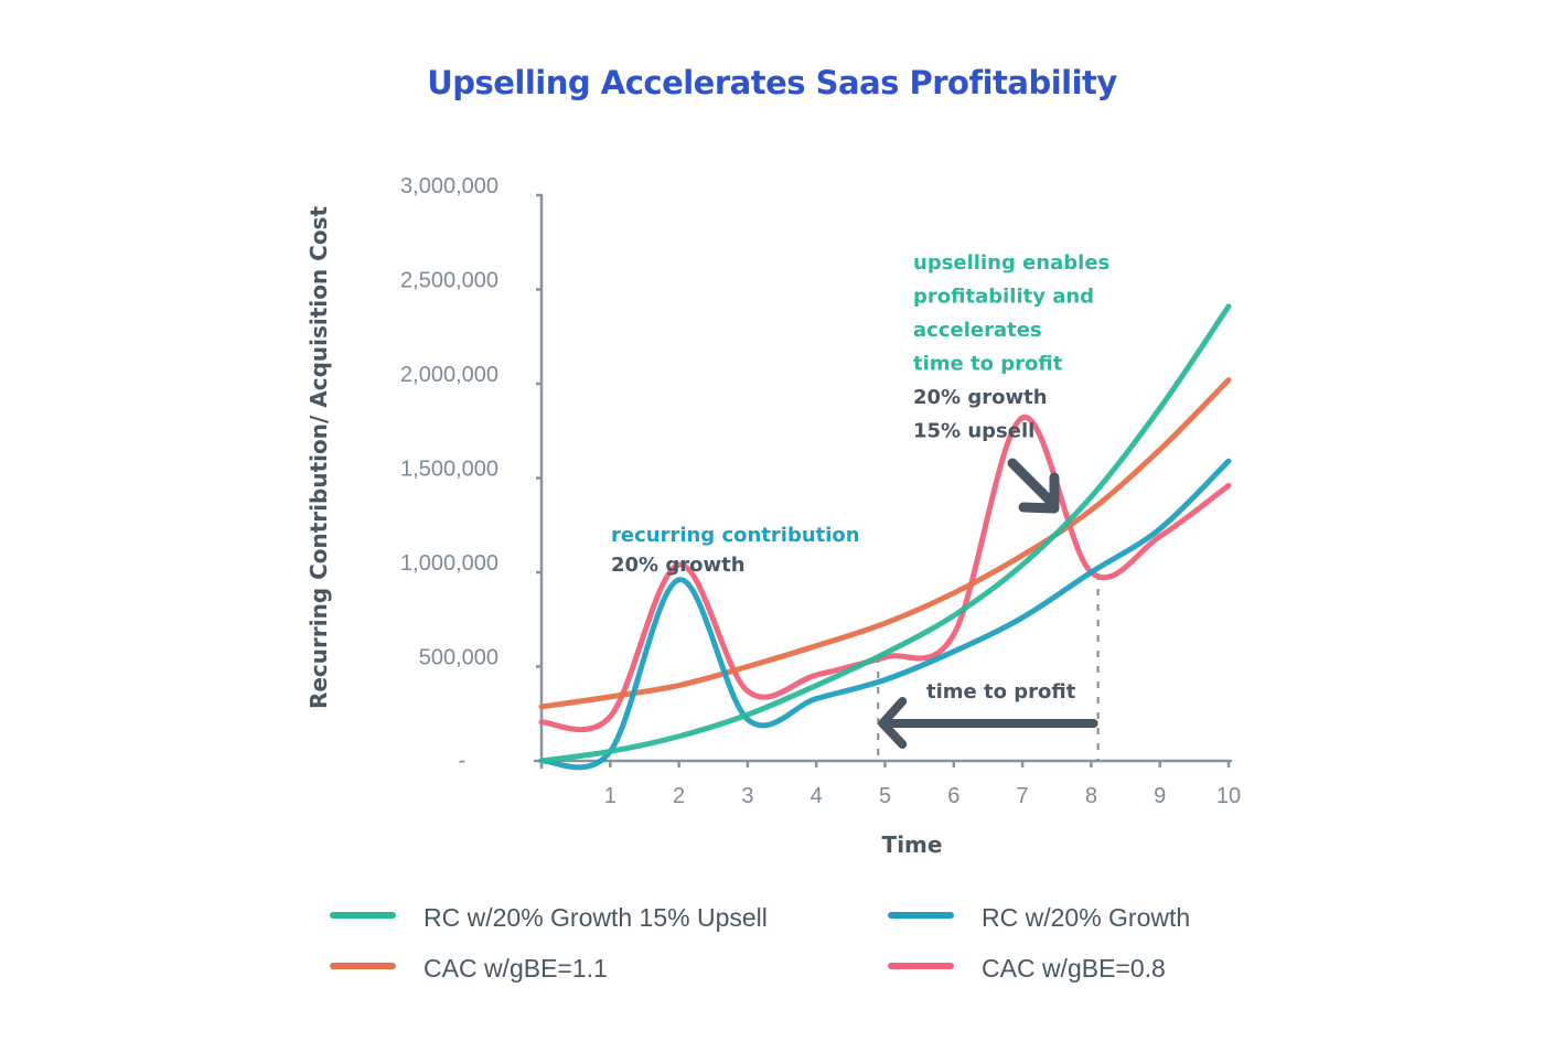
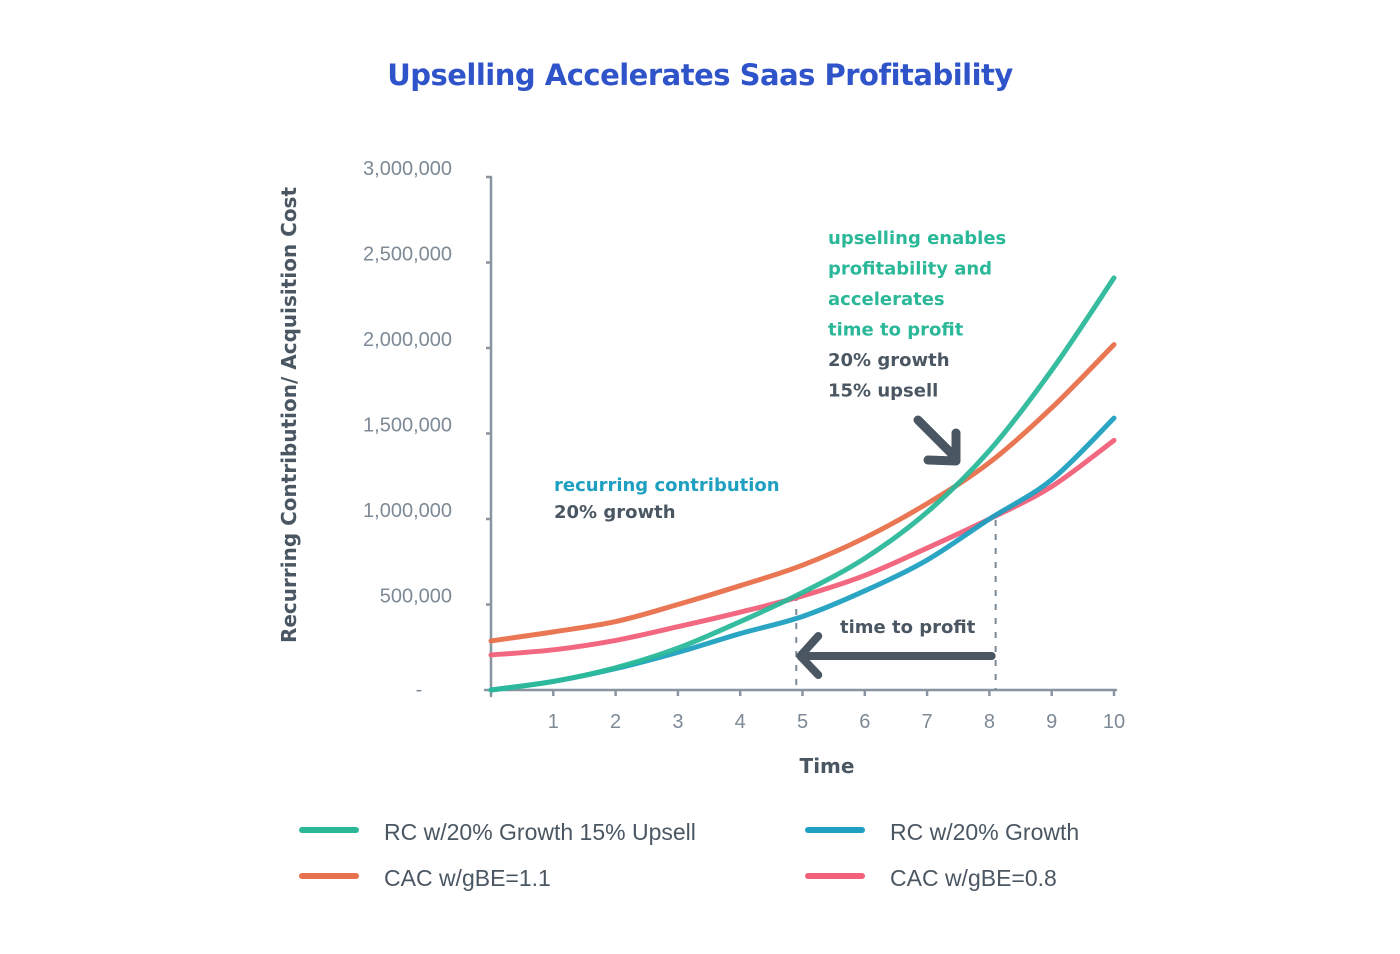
RC w/20% Growth/2: 960000 -> 120000
CAC w/gBE=0.8/2: 1040000 -> 290000
CAC w/gBE=0.8/7: 1820000 -> 830000
